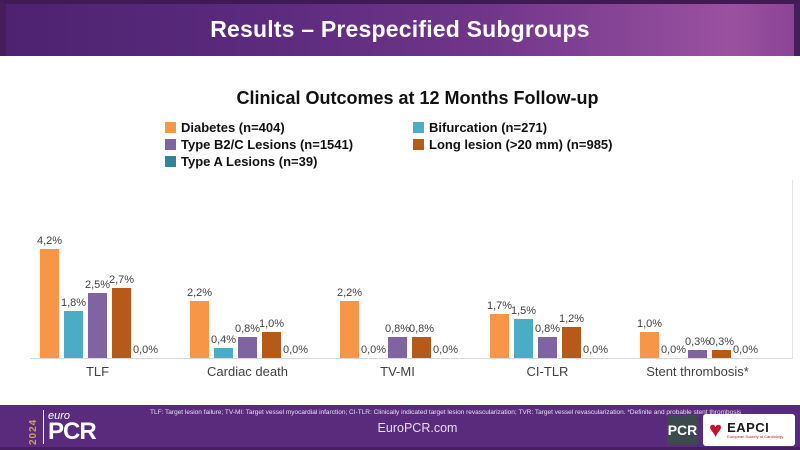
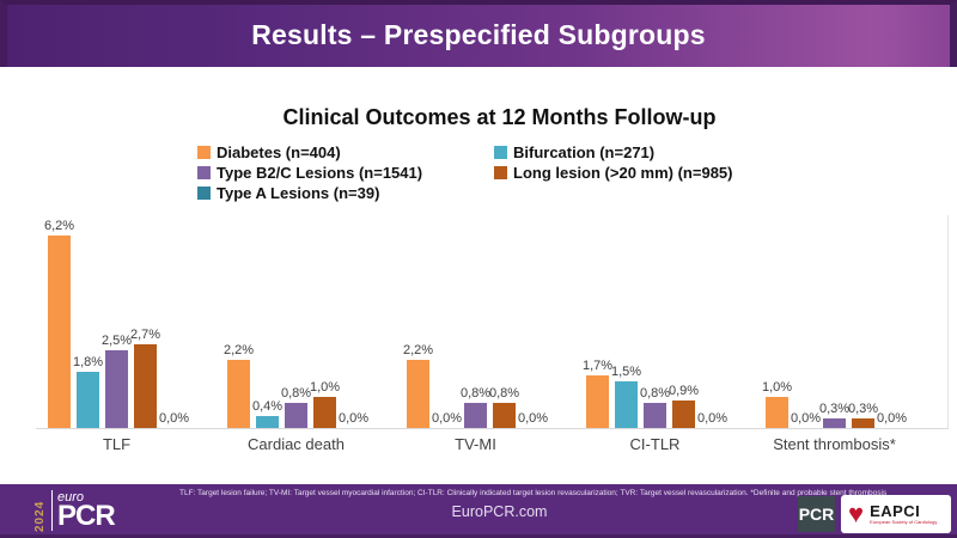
Diabetes (n=404)/TLF: 4,2% -> 6,2%
Long lesion (>20 mm) (n=985)/CI-TLR: 1,2% -> 0,9%
